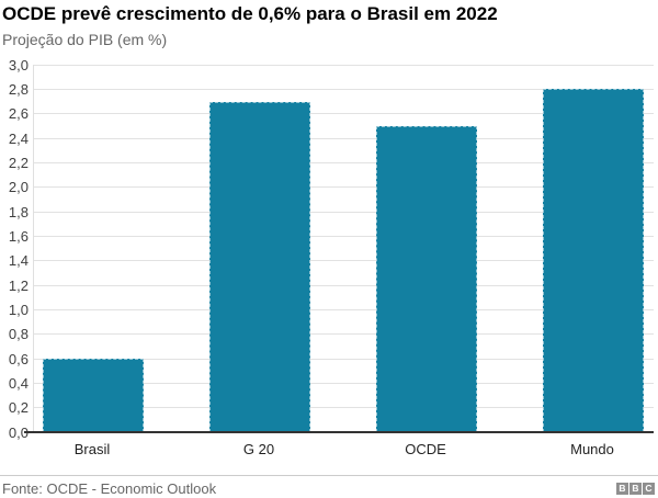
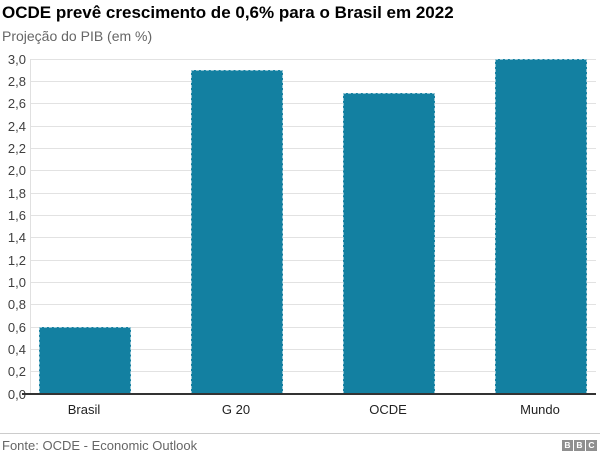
G 20: 2,7 -> 2,9
OCDE: 2,5 -> 2,7
Mundo: 2,8 -> 3,0
